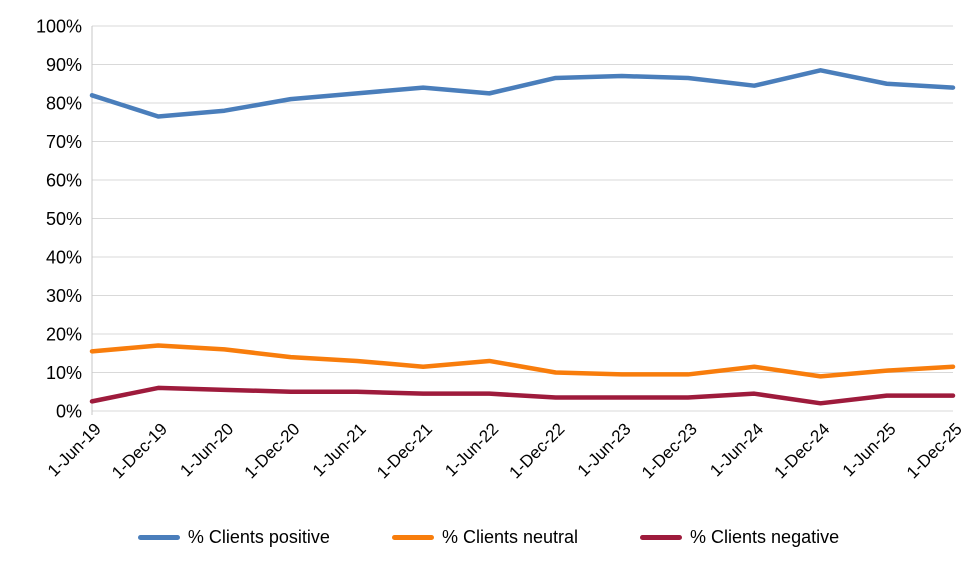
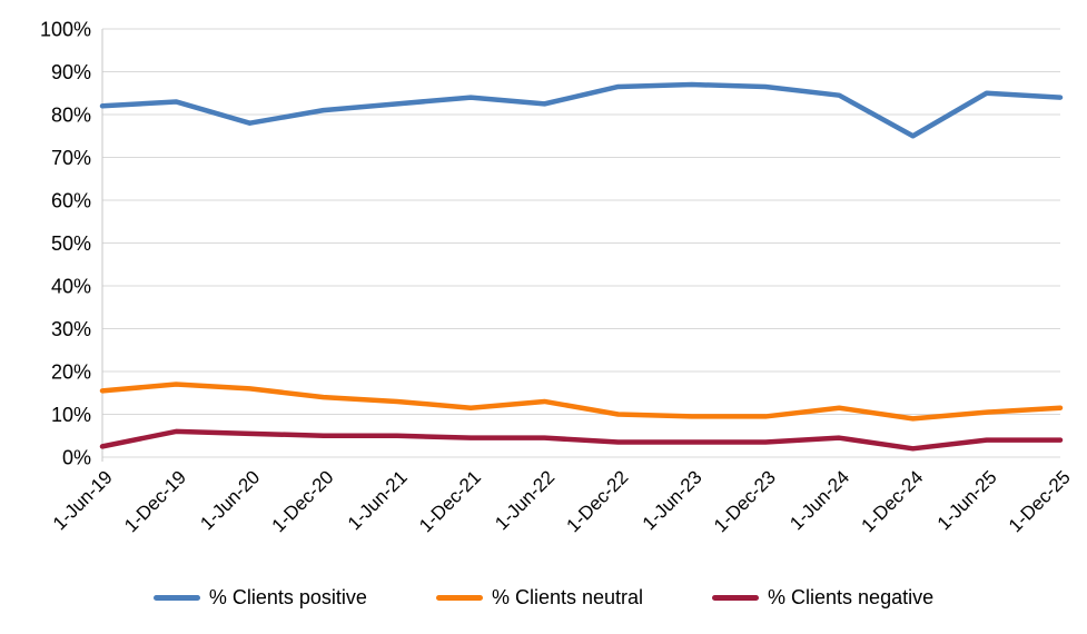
% Clients positive/1-Dec-19: 76% -> 83%
% Clients positive/1-Dec-24: 88% -> 75%
